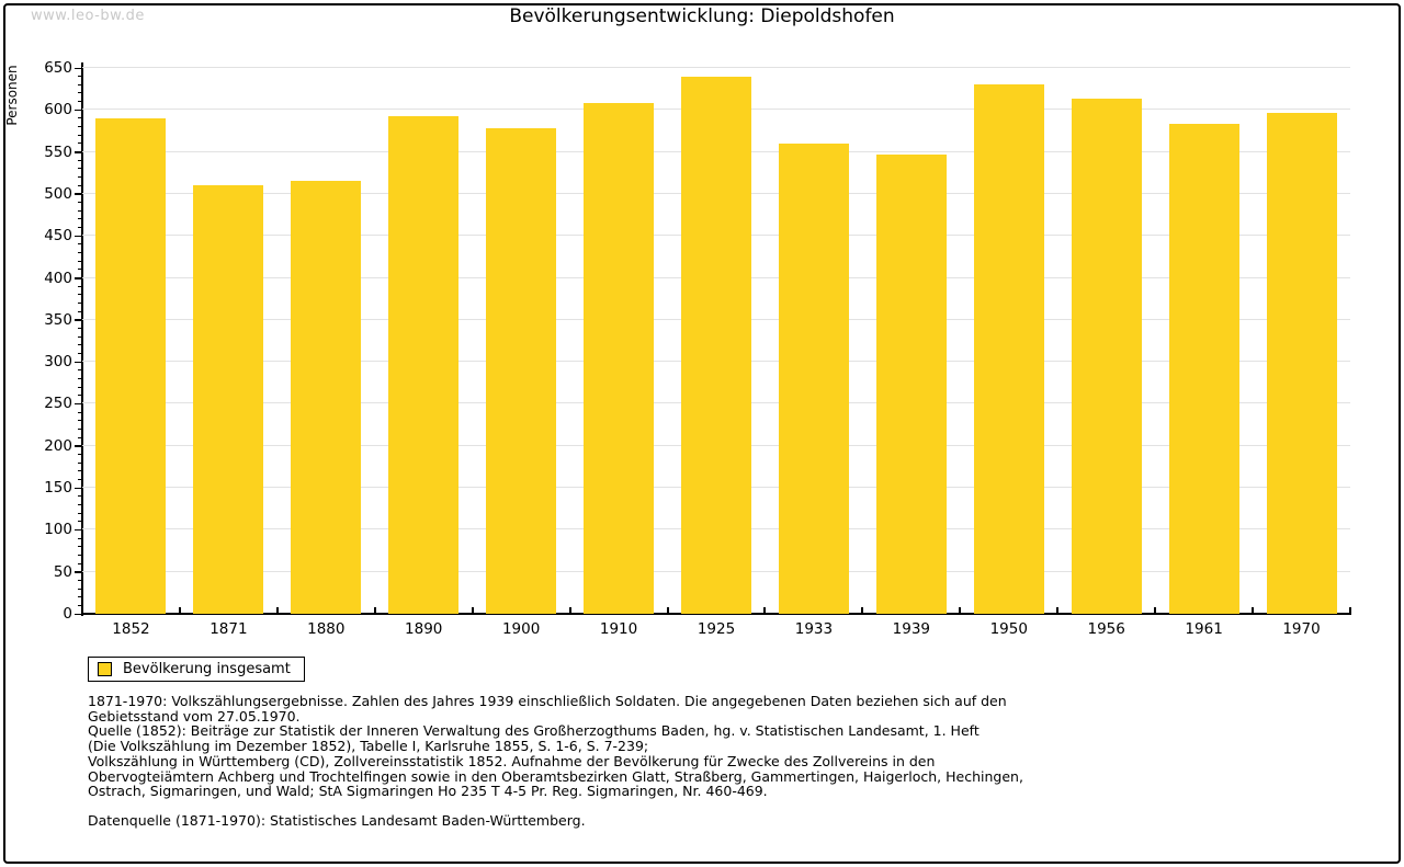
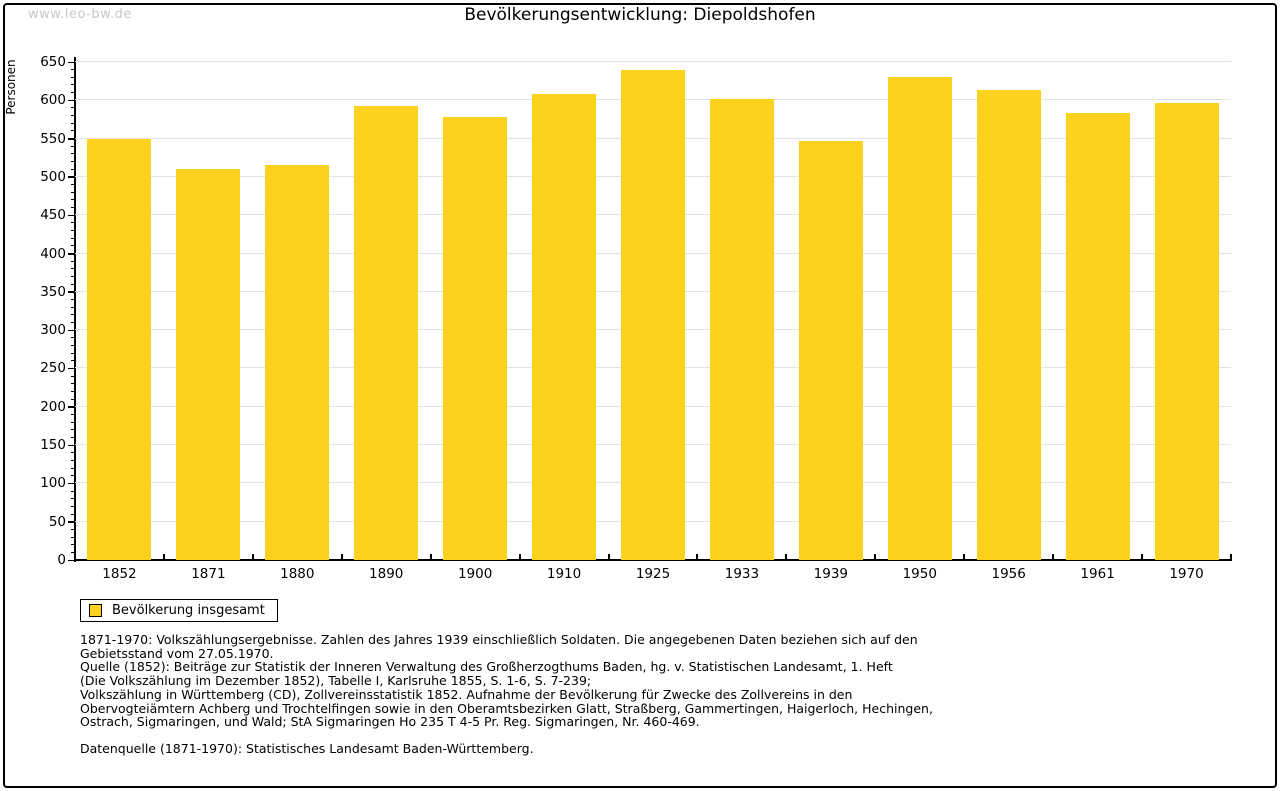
1852: 590 -> 550
1933: 560 -> 600
